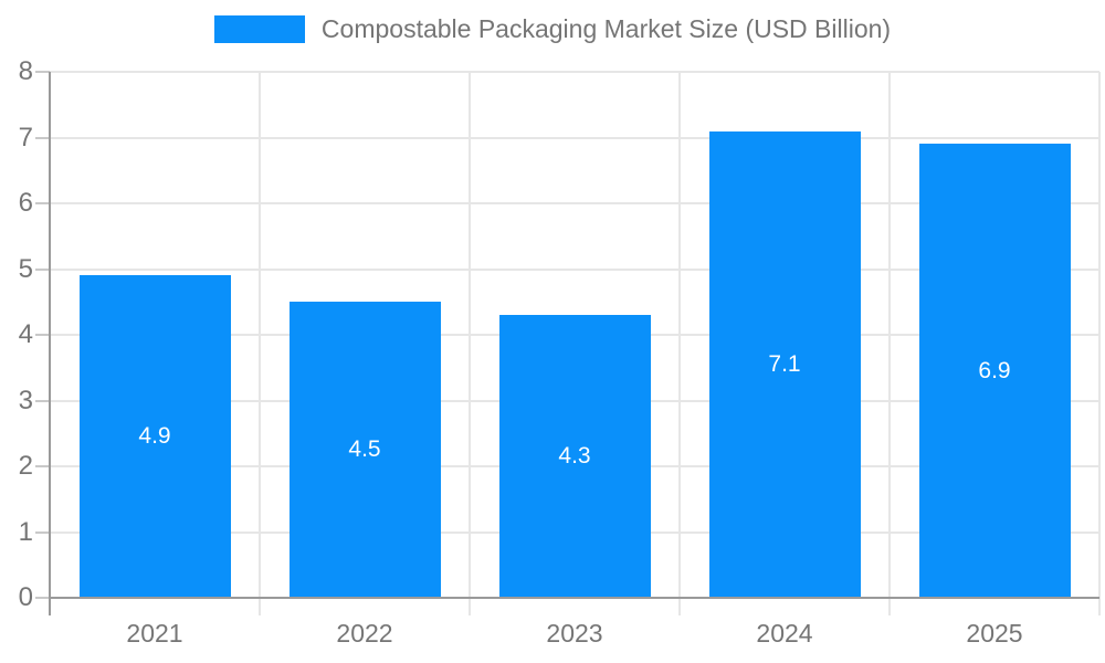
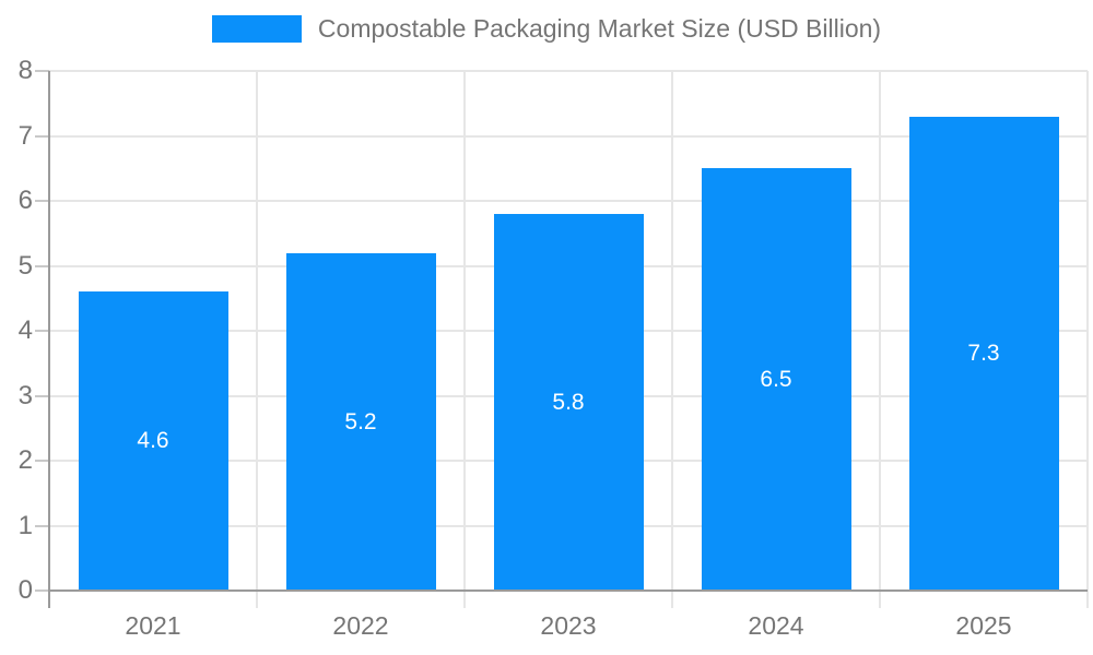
2021: 4.9 -> 4.6
2022: 4.5 -> 5.2
2023: 4.3 -> 5.8
2024: 7.1 -> 6.5
2025: 6.9 -> 7.3
